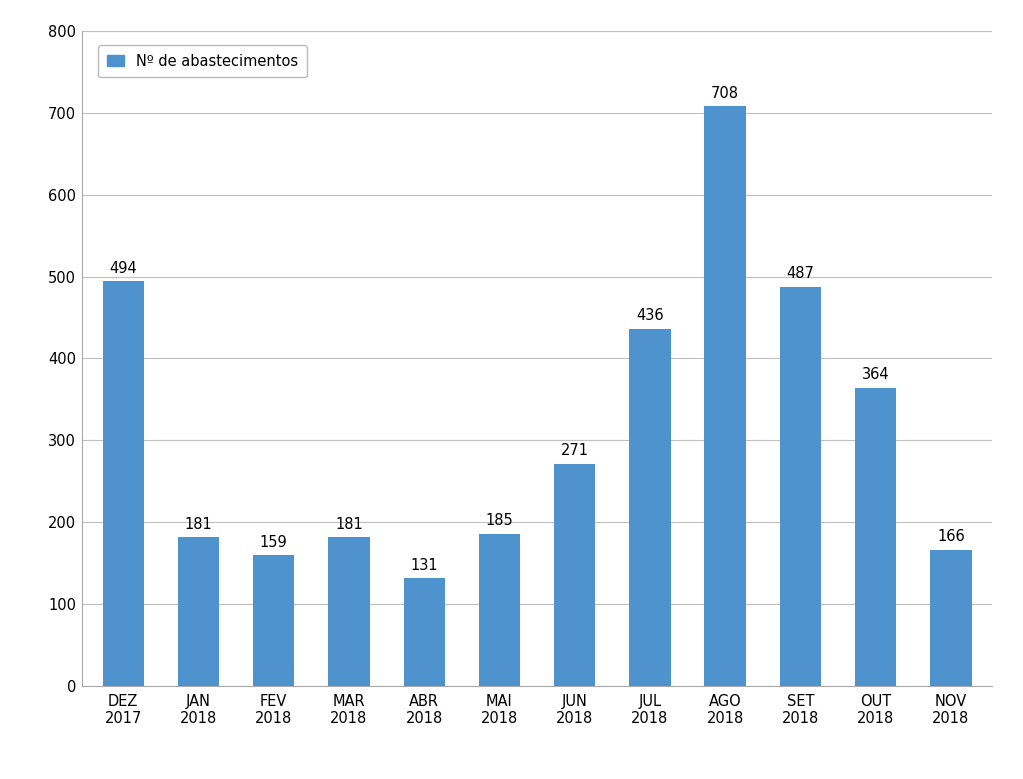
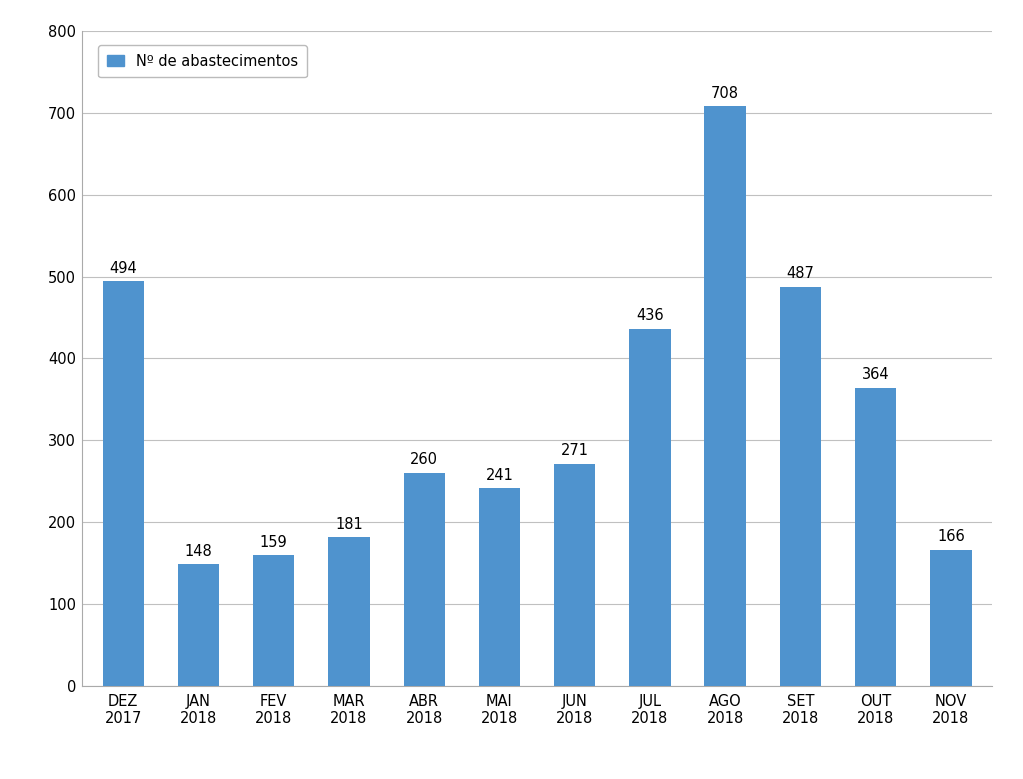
JAN 2018: 181 -> 148
ABR 2018: 131 -> 260
MAI 2018: 185 -> 241
